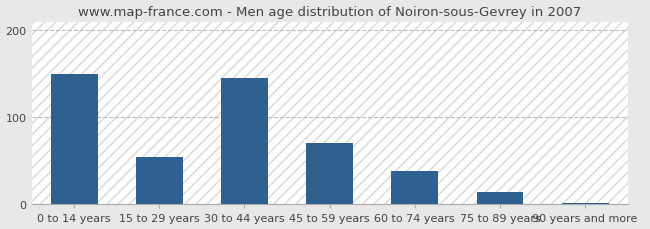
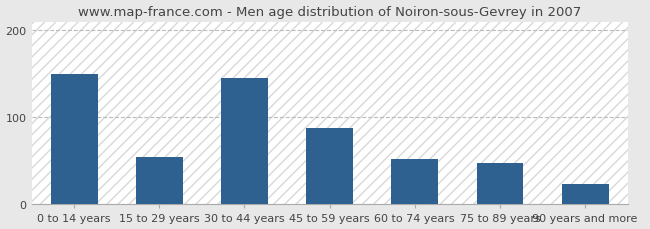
45 to 59 years: 70 -> 88
60 to 74 years: 38 -> 52
75 to 89 years: 14 -> 48
90 years and more: 2 -> 24
